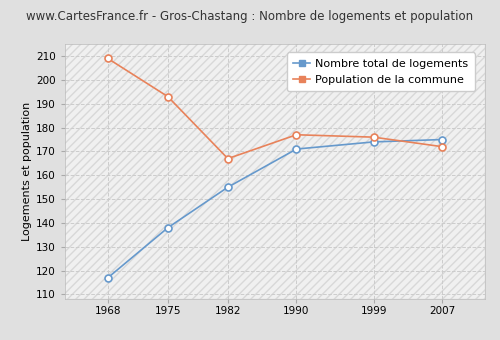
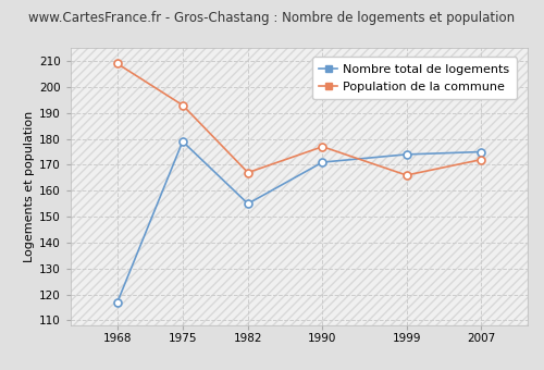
Nombre total de logements/1975: 138 -> 179
Population de la commune/1999: 176 -> 166
